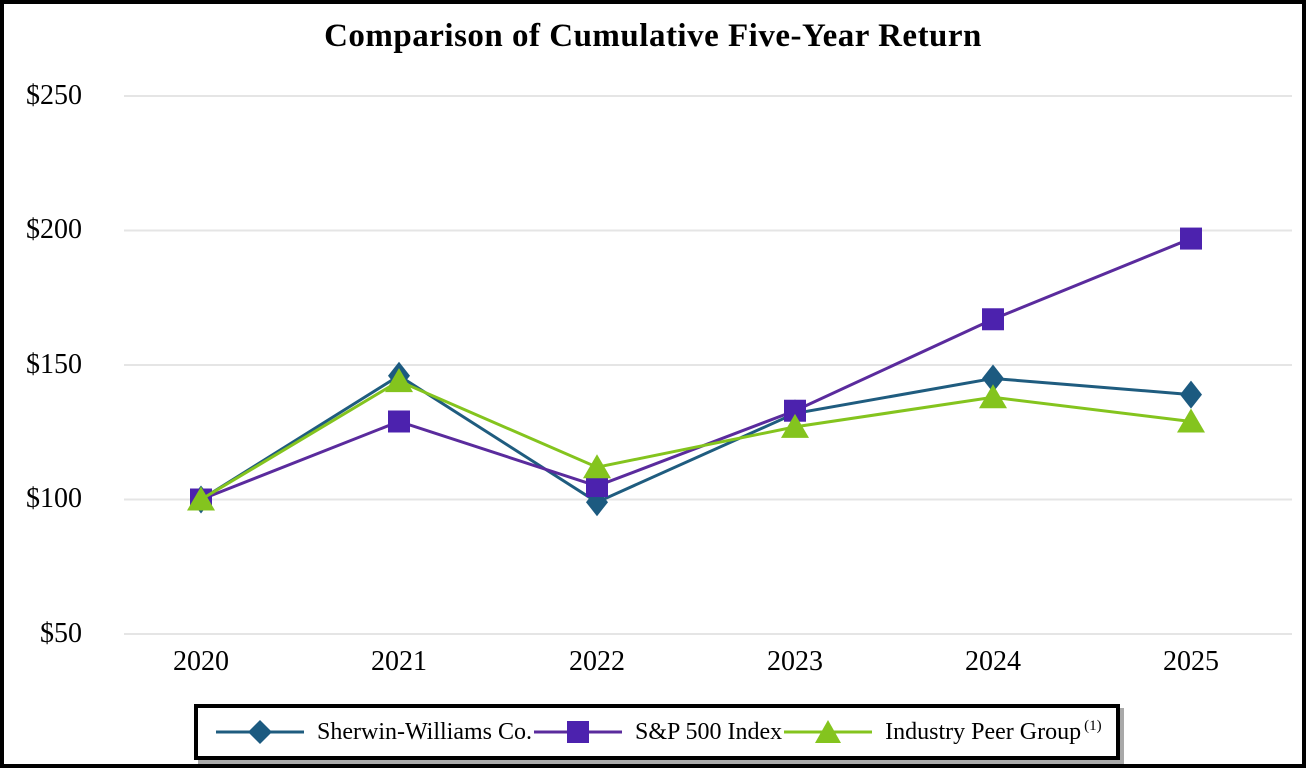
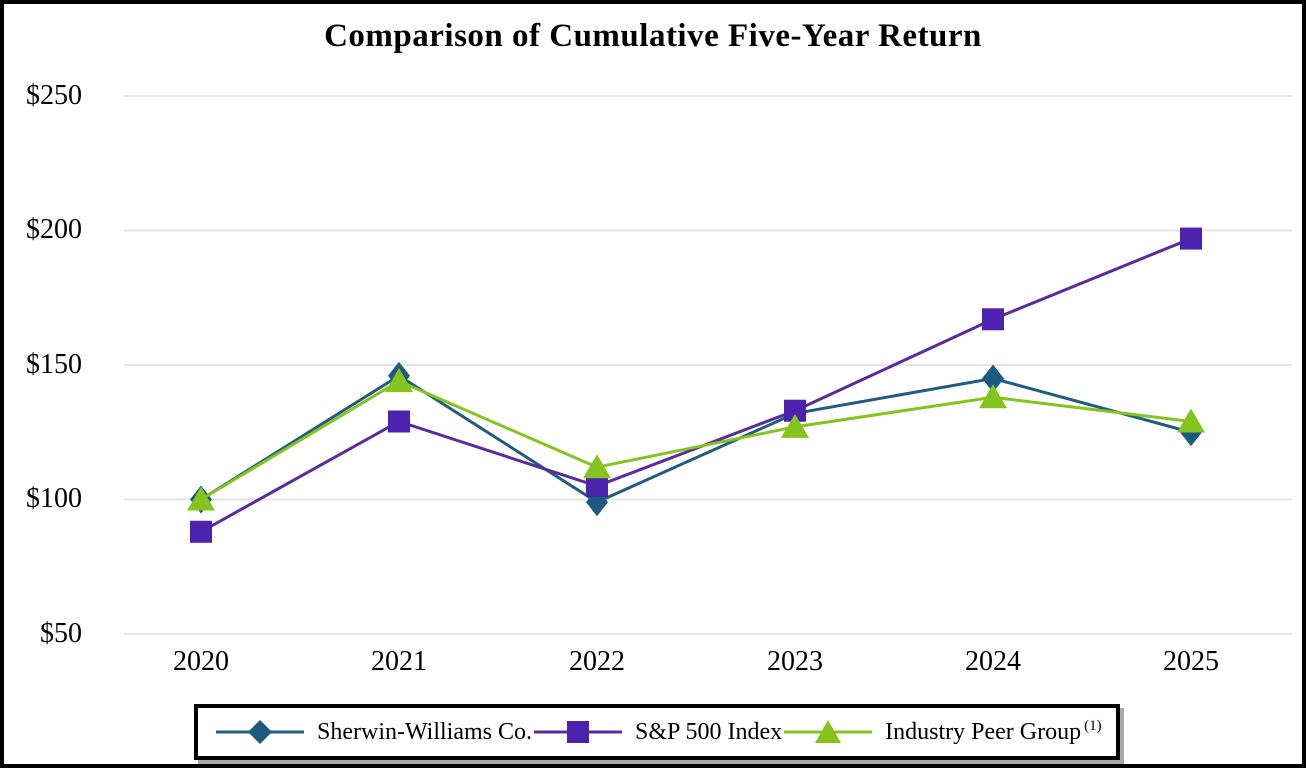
S&P 500 Index/2020: $100 -> $88
Sherwin-Williams Co./2025: $139 -> $125
